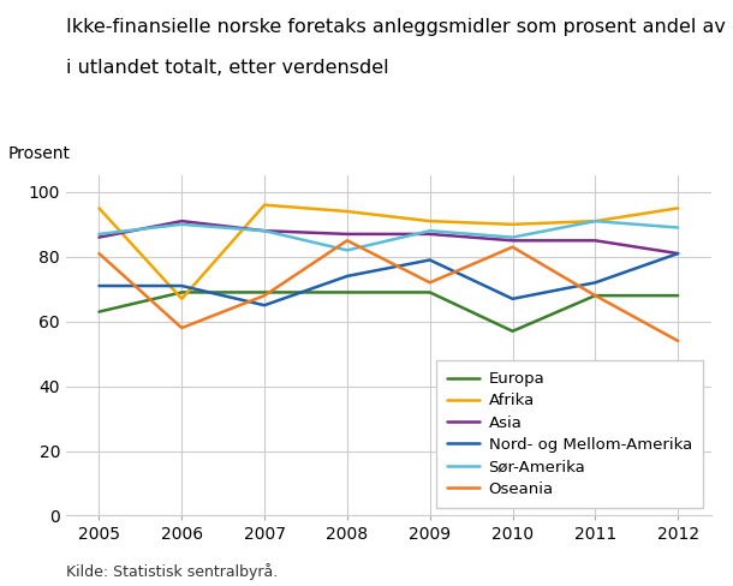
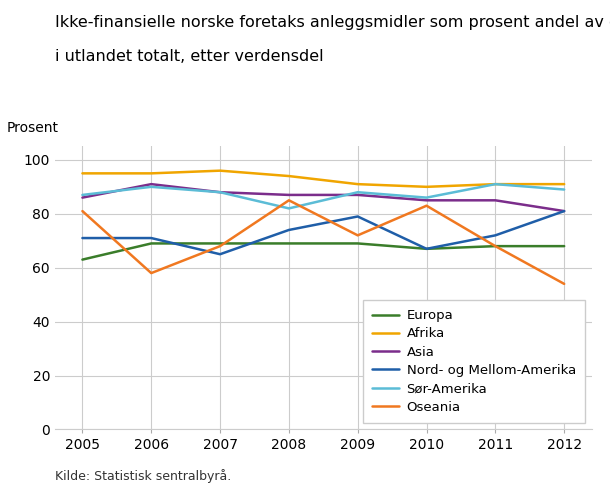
Afrika/2006: 67 -> 95
Europa/2010: 57 -> 67
Afrika/2012: 95 -> 91
